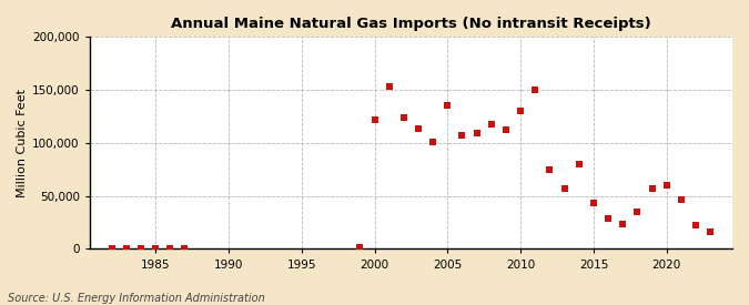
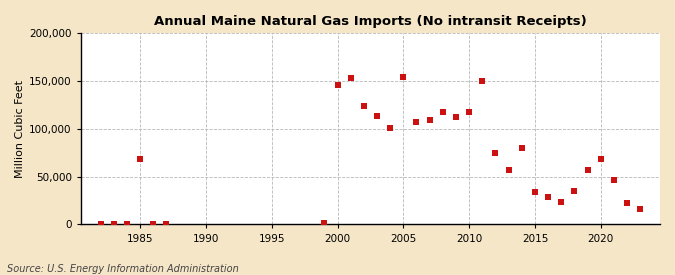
1985: 0 -> 68,000
2000: 122,000 -> 146,000
2005: 135,000 -> 154,000
2010: 130,000 -> 118,000
2015: 43,000 -> 34,000
2020: 60,000 -> 68,000
